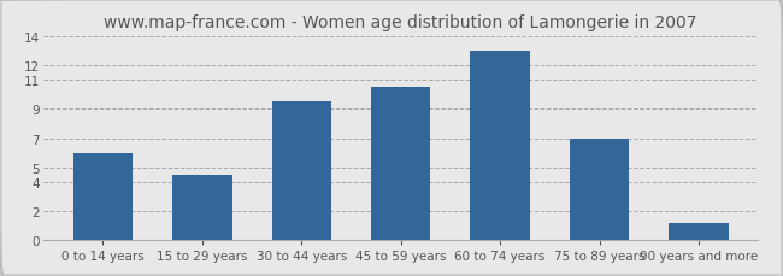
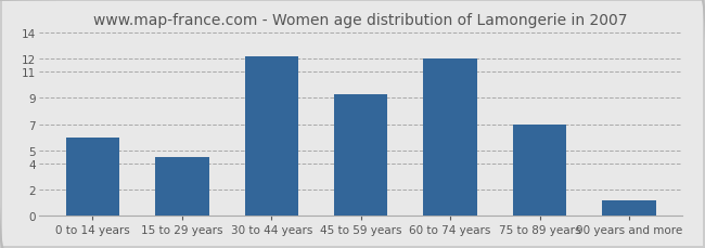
30 to 44 years: 9.5 -> 12.2
45 to 59 years: 10.5 -> 9.3
60 to 74 years: 13.0 -> 12.0
